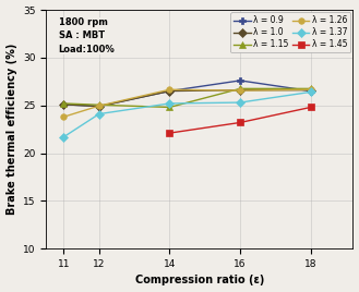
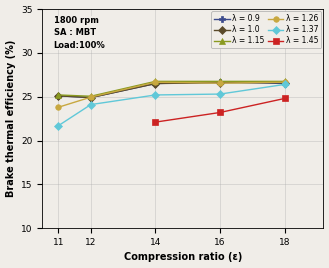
λ = 1.15/14: 24.8 -> 26.8
λ = 0.9/16: 27.6 -> 26.7
